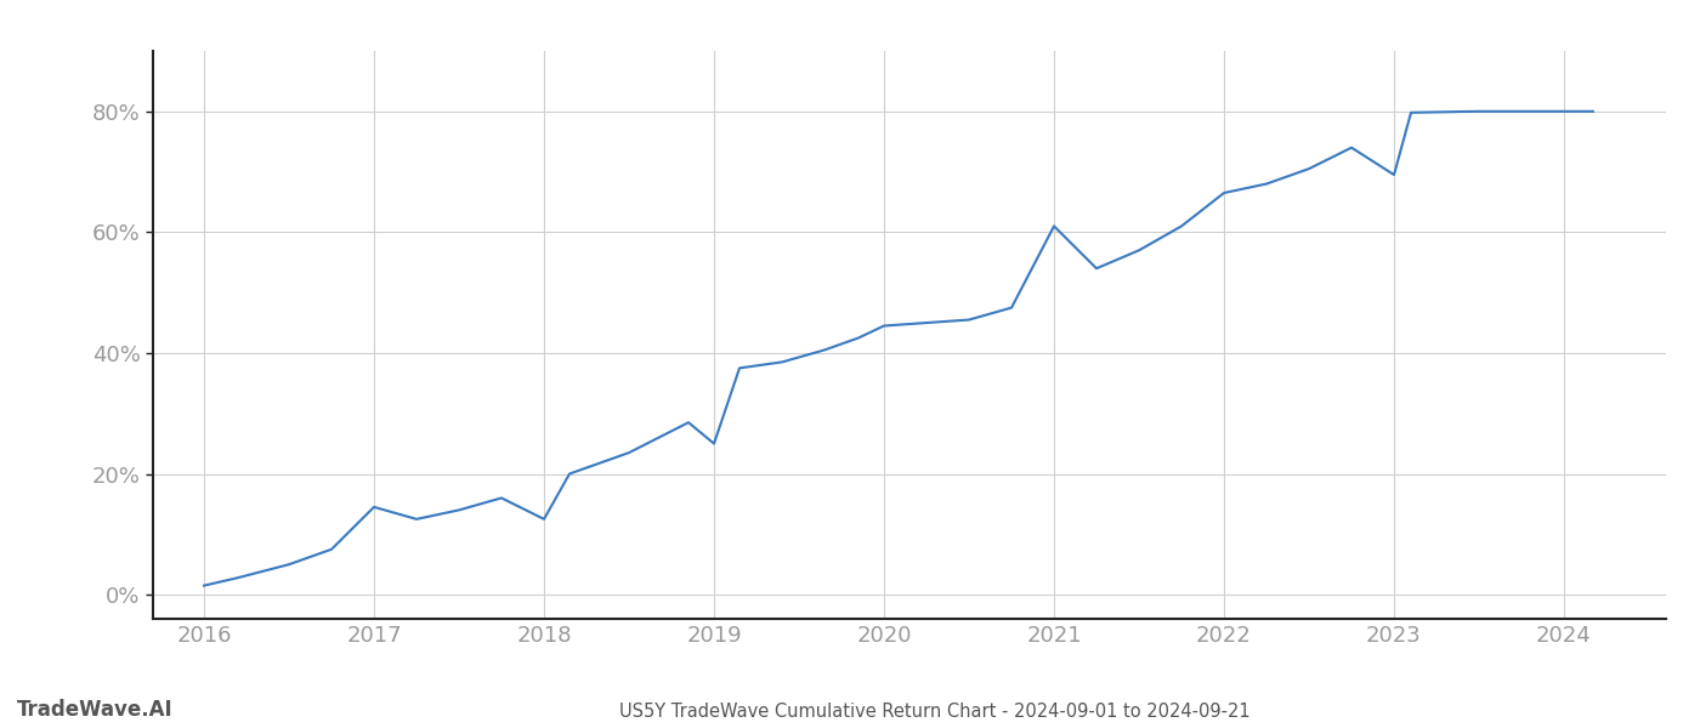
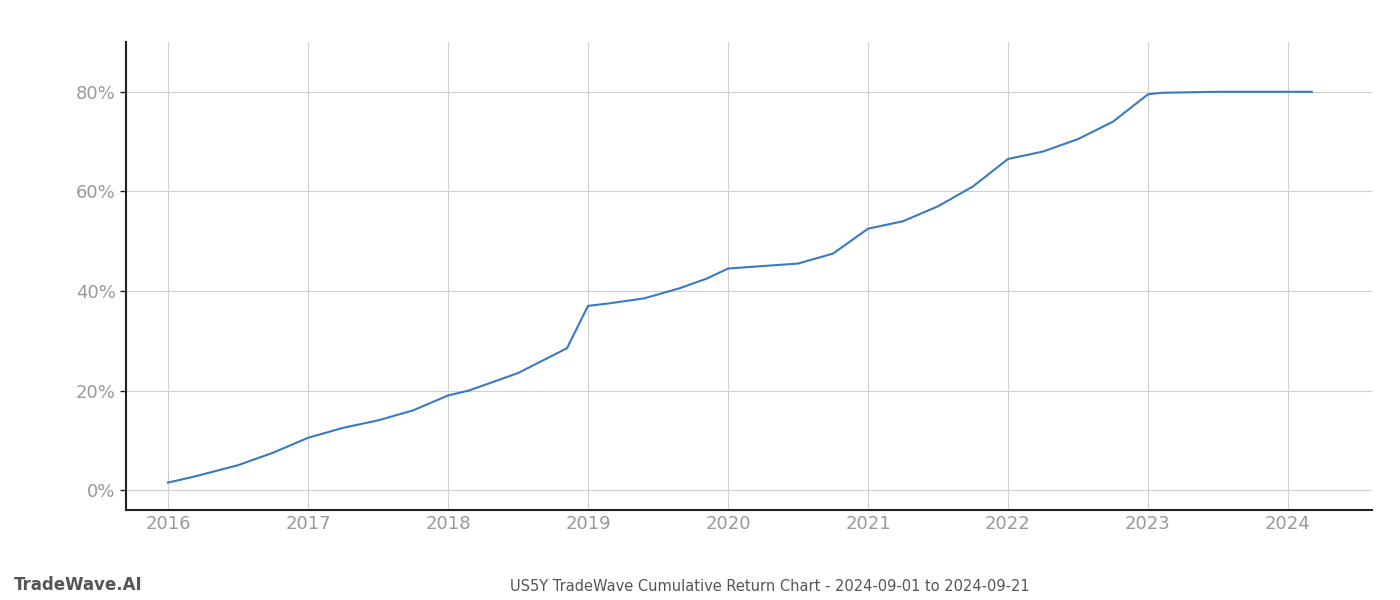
2017: 14.5% -> 10.5%
2018: 12.5% -> 19.0%
2019: 25.0% -> 37.0%
2021: 61.0% -> 52.5%
2023: 69.5% -> 79.5%
